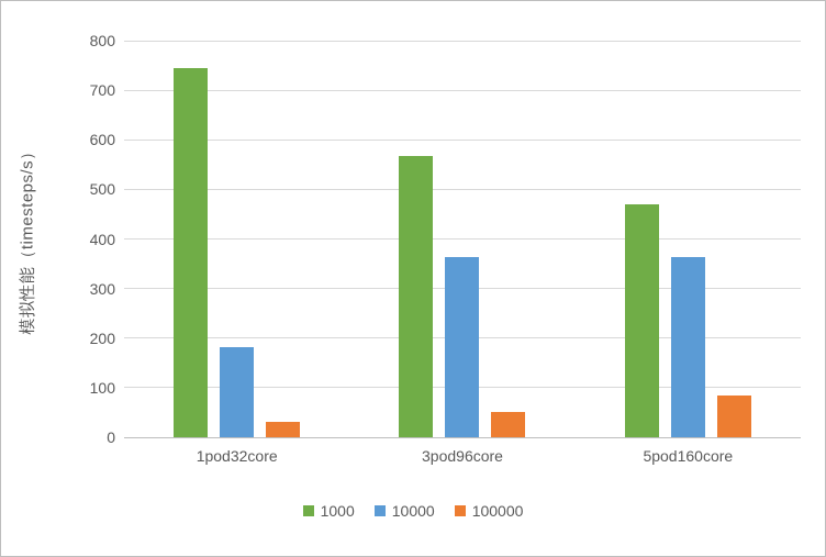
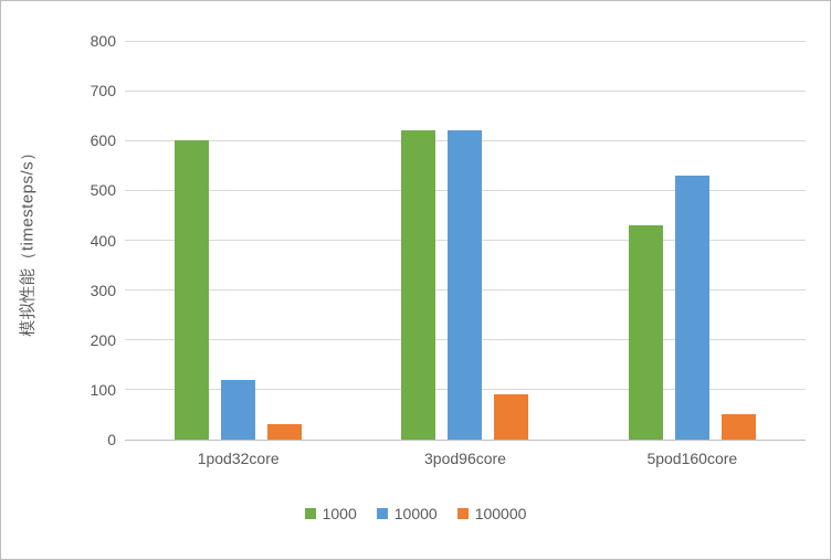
1000/1pod32core: 740 -> 600
10000/1pod32core: 180 -> 120
1000/3pod96core: 570 -> 620
10000/3pod96core: 360 -> 620
100000/3pod96core: 50 -> 90
1000/5pod160core: 470 -> 430
10000/5pod160core: 360 -> 530
100000/5pod160core: 80 -> 50
